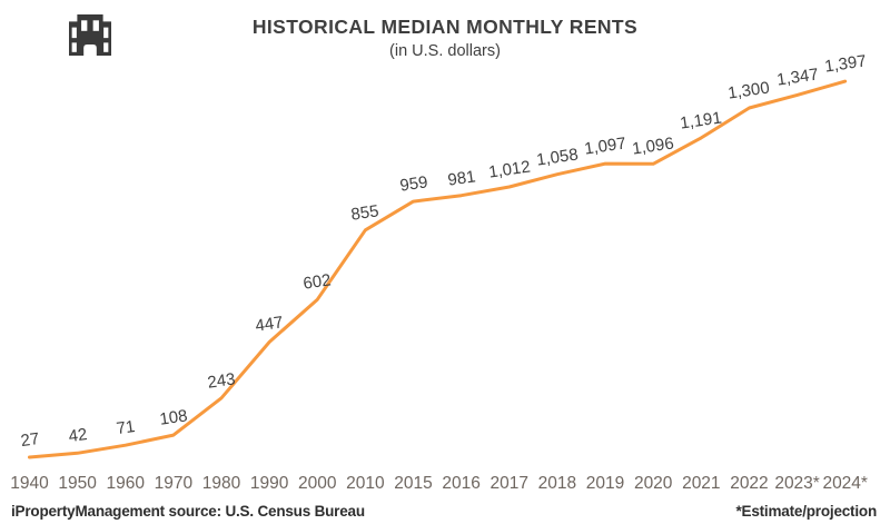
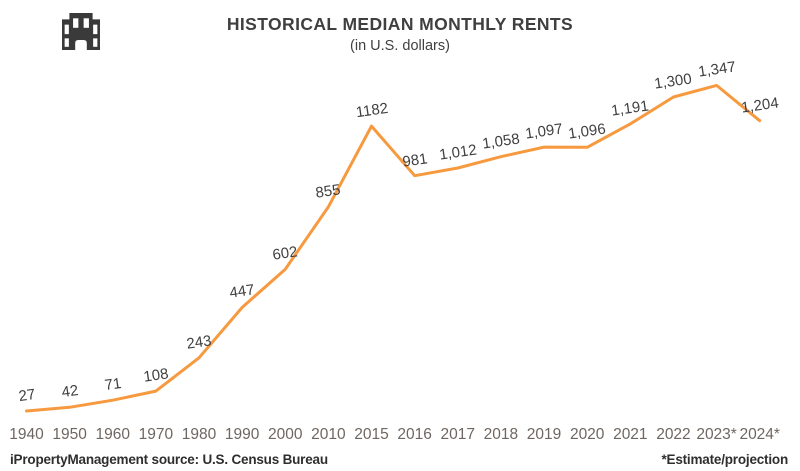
2015: 959 -> 1182
2024*: 1,397 -> 1,204
